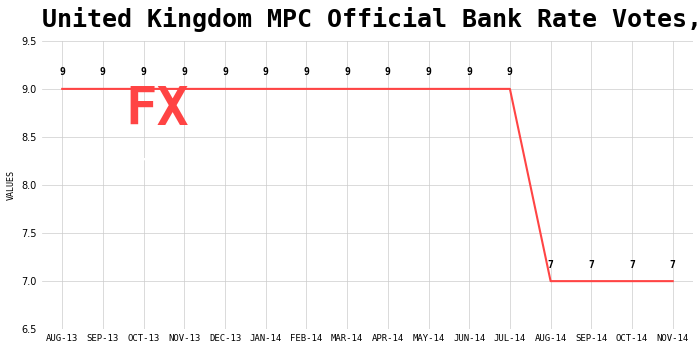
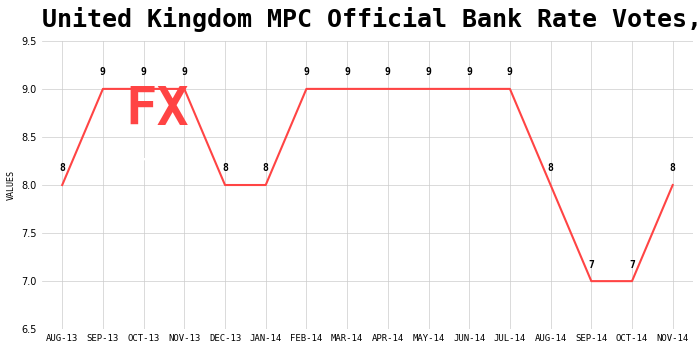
AUG-13: 9 -> 8
DEC-13: 9 -> 8
JAN-14: 9 -> 8
AUG-14: 7 -> 8
NOV-14: 7 -> 8
